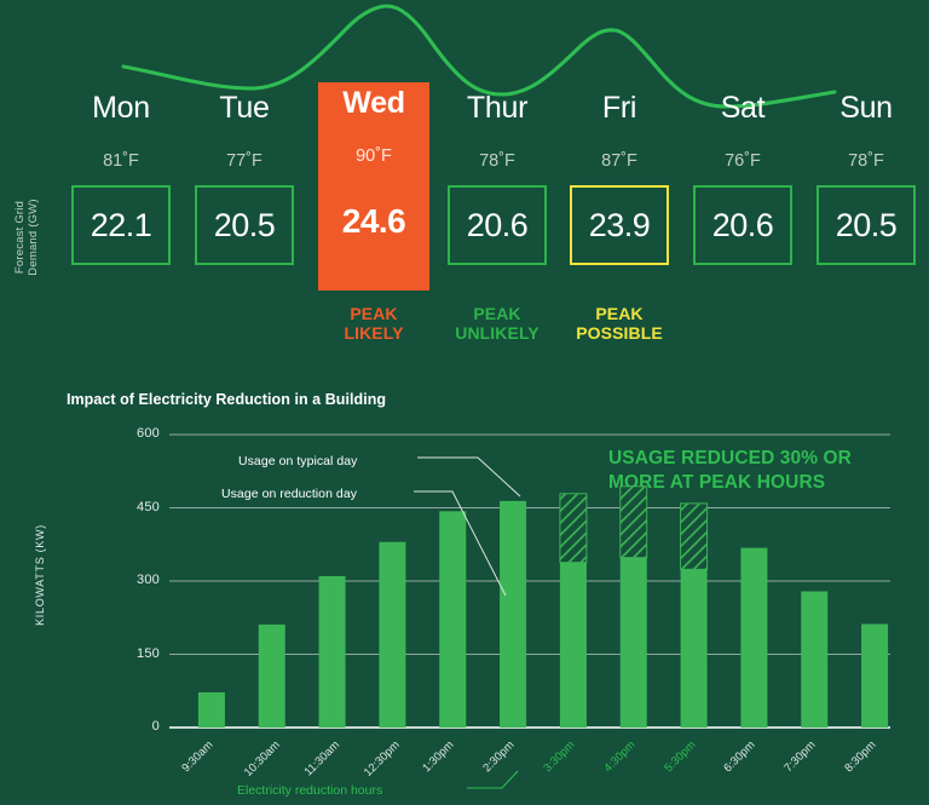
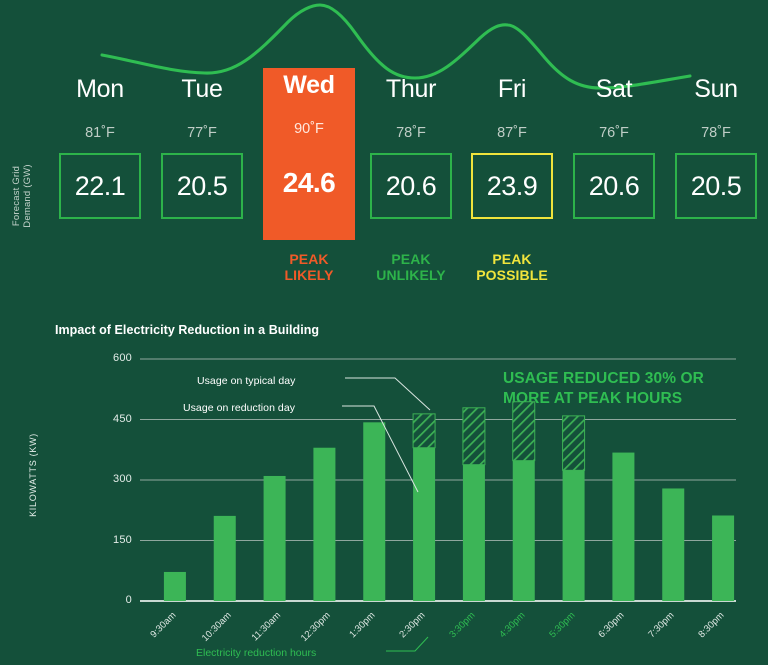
Usage on reduction day/2:30pm: 460 -> 380
